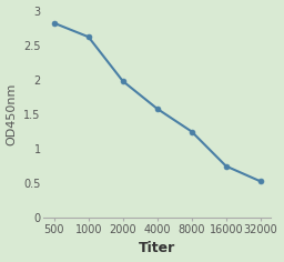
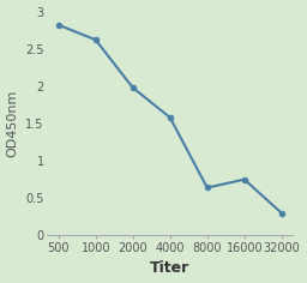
8000: 1.25 -> 0.64
32000: 0.53 -> 0.30
